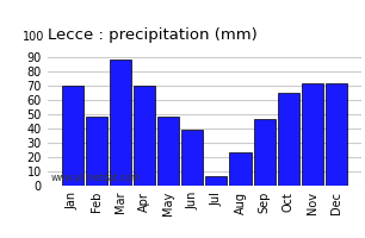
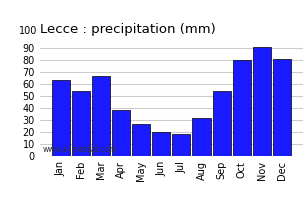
Jan: 70 -> 63
Feb: 48 -> 54
Mar: 88 -> 67
Apr: 70 -> 38
May: 48 -> 27
Jun: 39 -> 20
Jul: 7 -> 18
Aug: 23 -> 32
Sep: 47 -> 54
Oct: 65 -> 80
Nov: 72 -> 91
Dec: 72 -> 81
